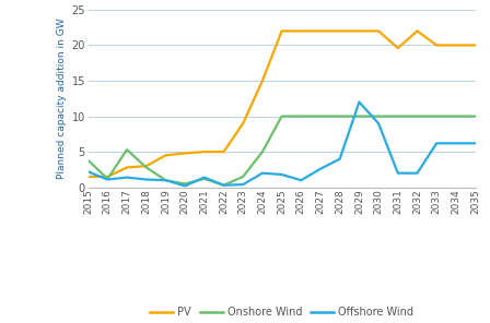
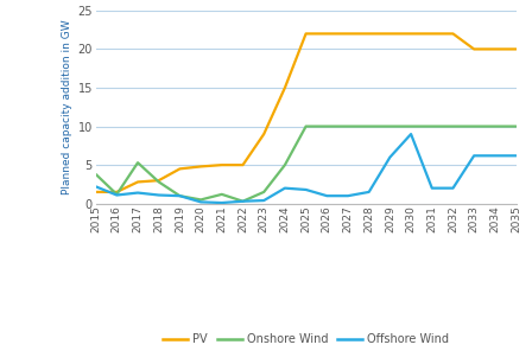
Offshore Wind/2021: 1.4 -> 0.1
Offshore Wind/2027: 2.6 -> 1.0
Offshore Wind/2028: 4.0 -> 1.5
Offshore Wind/2029: 12.0 -> 6.0
PV/2031: 19.6 -> 22.0
